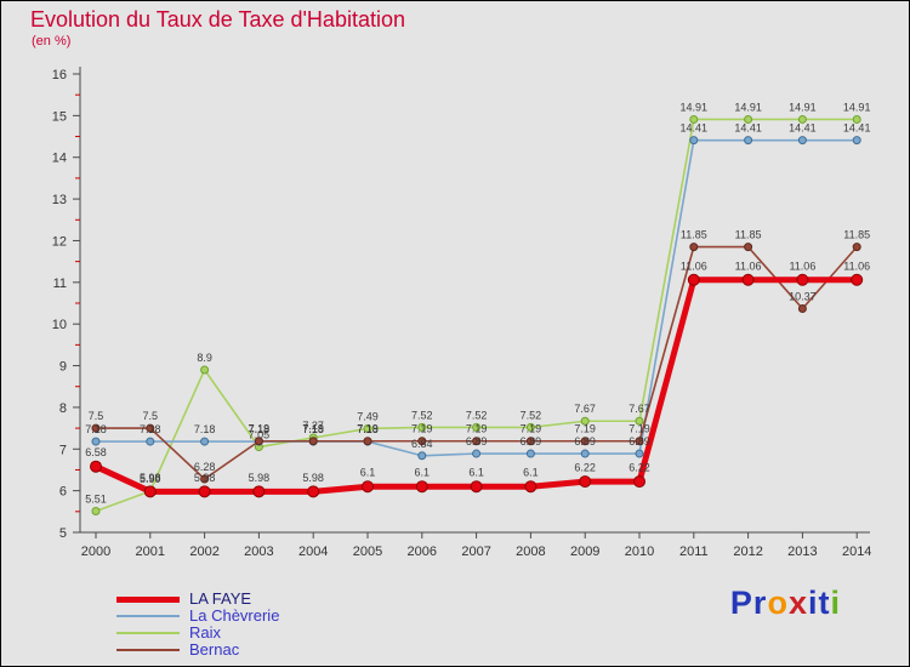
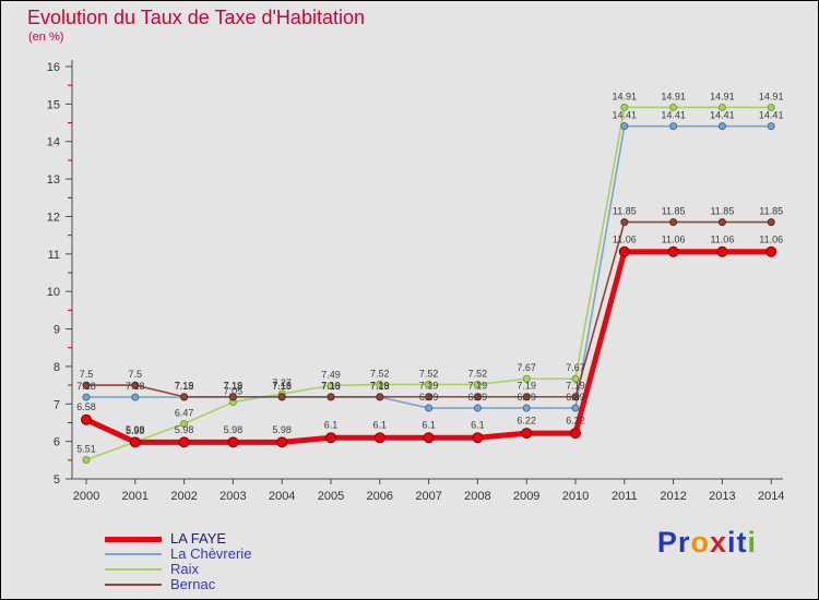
Raix/2002: 8.9 -> 6.47
Bernac/2002: 6.28 -> 7.19
La Chèvrerie/2006: 6.84 -> 7.18
Bernac/2013: 10.37 -> 11.85
